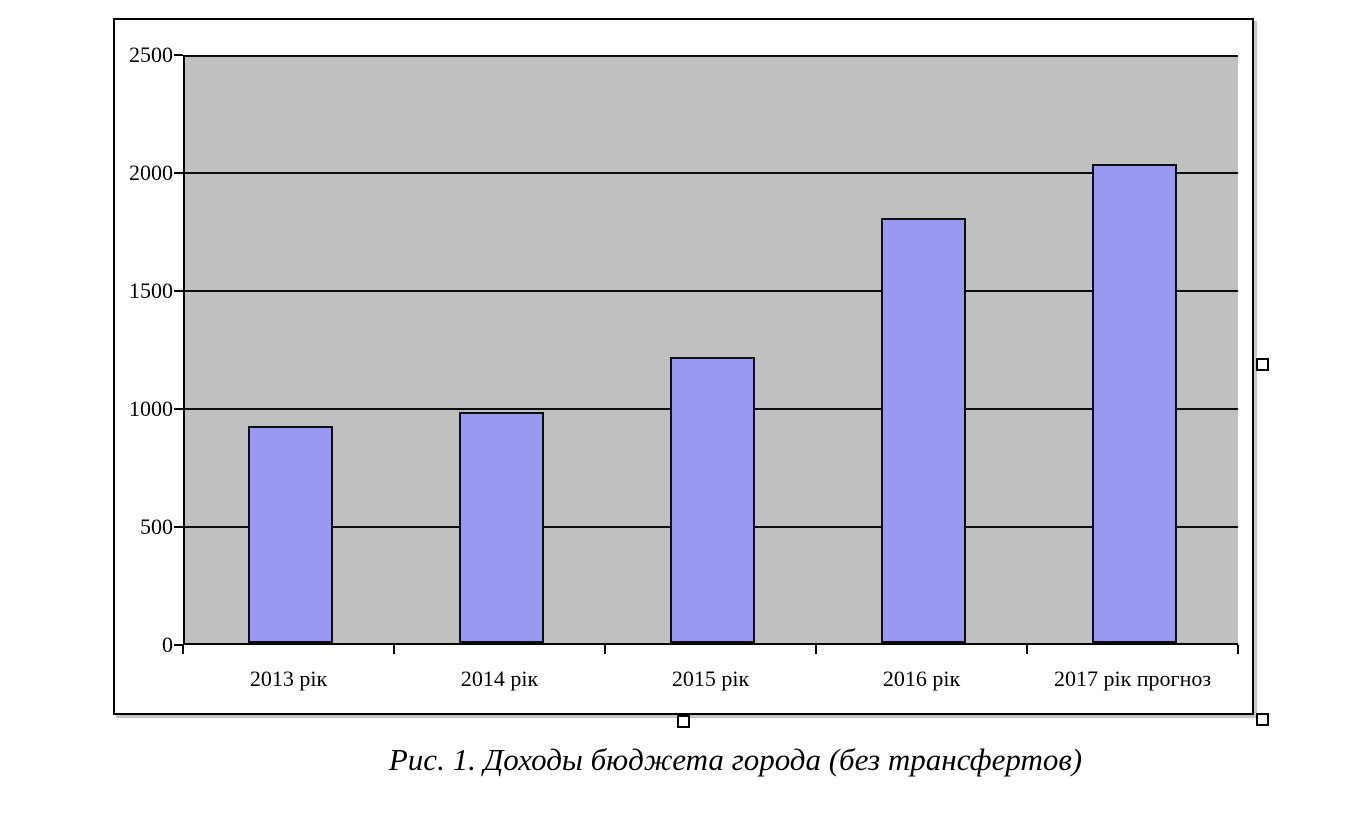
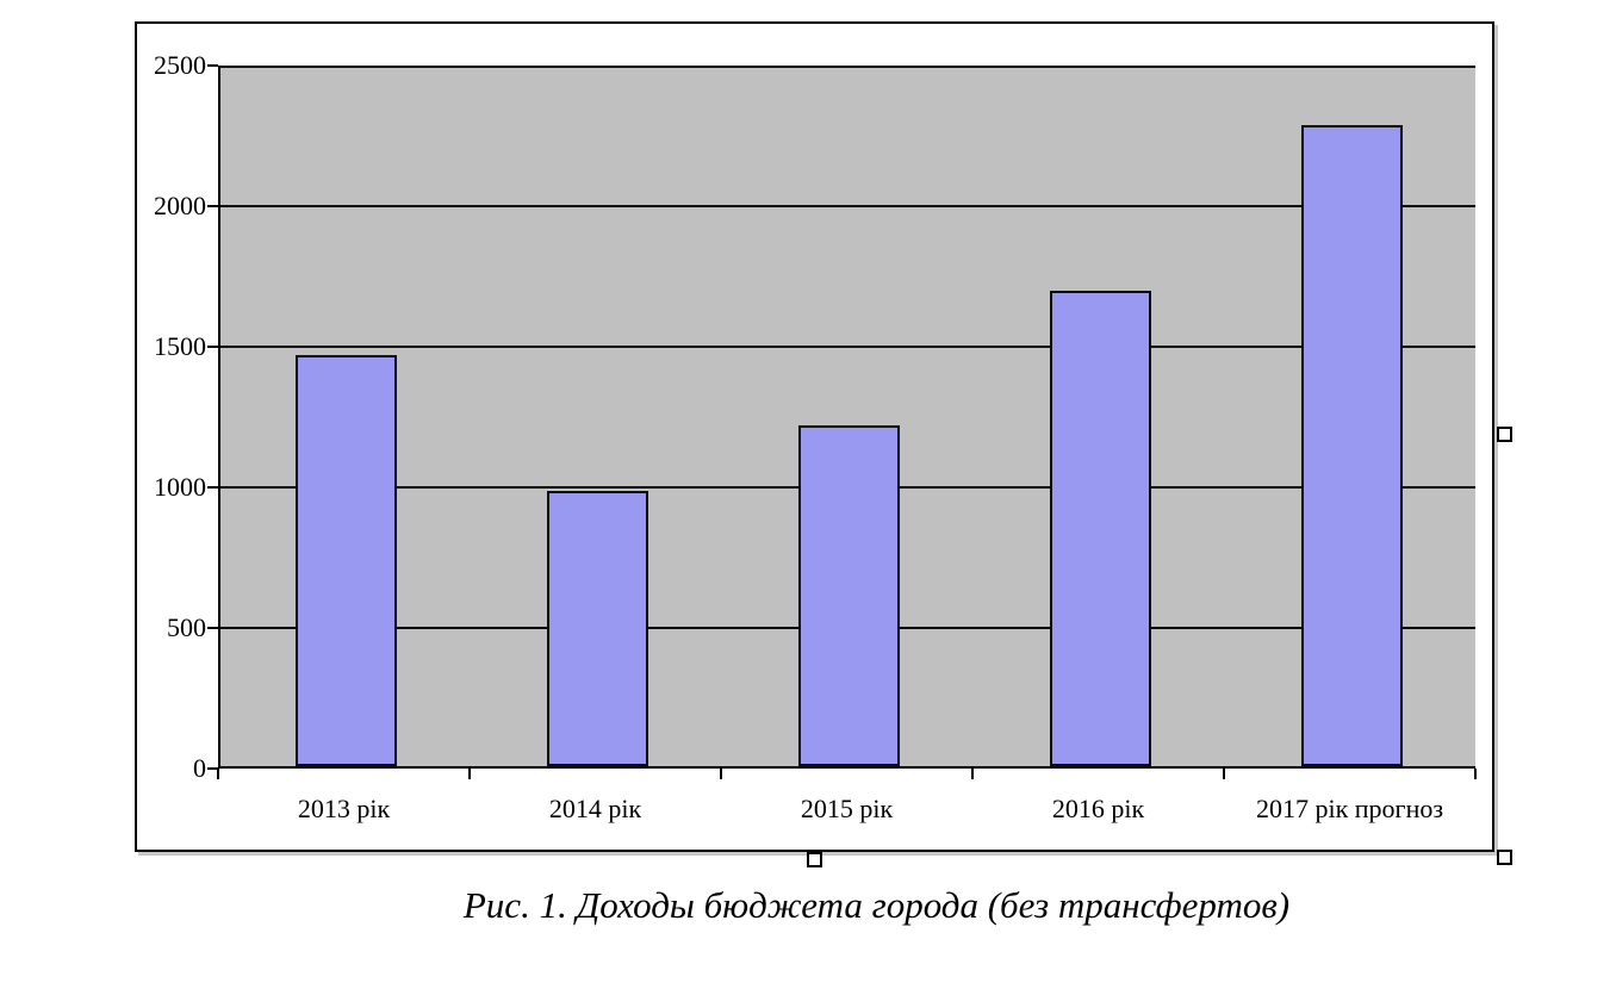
2013 рік: 920 -> 1460
2016 рік: 1800 -> 1690
2017 рік прогноз: 2030 -> 2280
